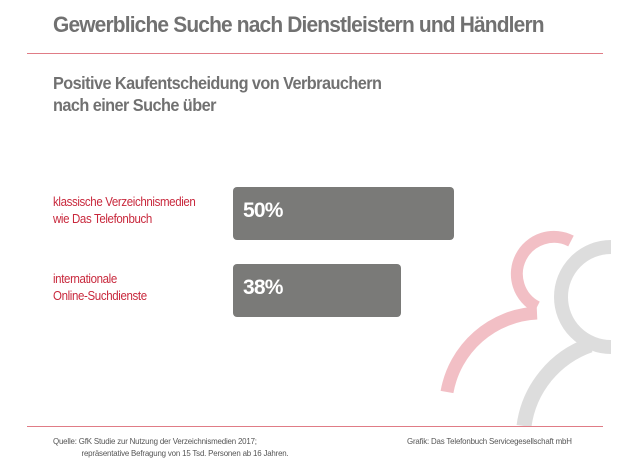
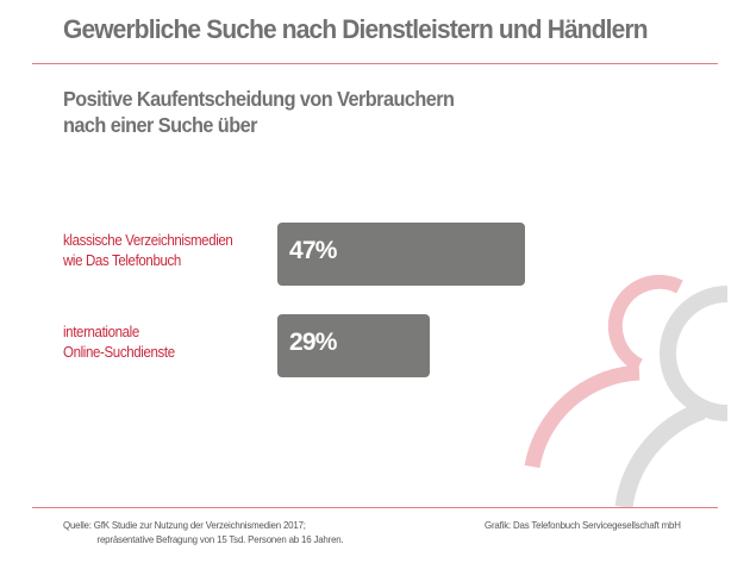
klassische Verzeichnismedien wie Das Telefonbuch: 50% -> 47%
internationale Online-Suchdienste: 38% -> 29%
